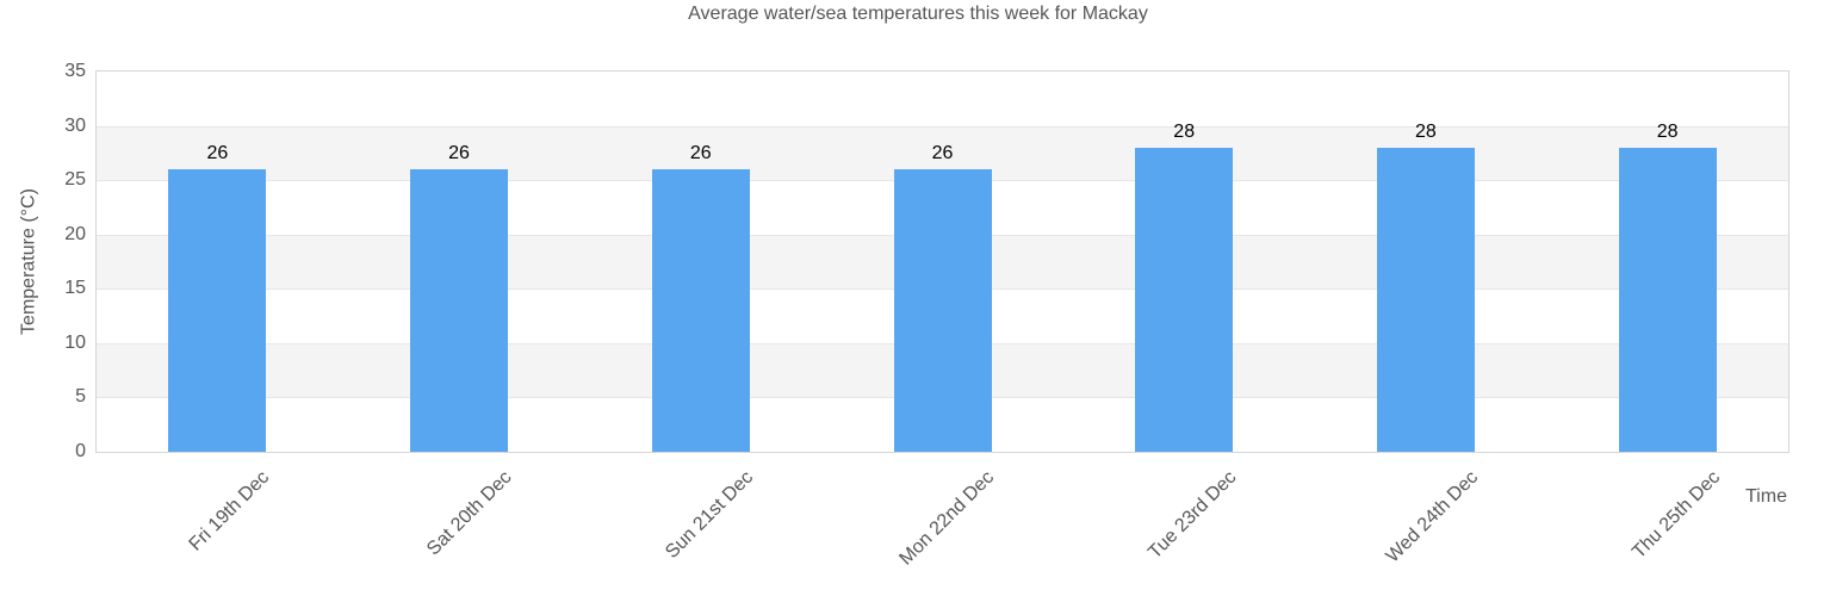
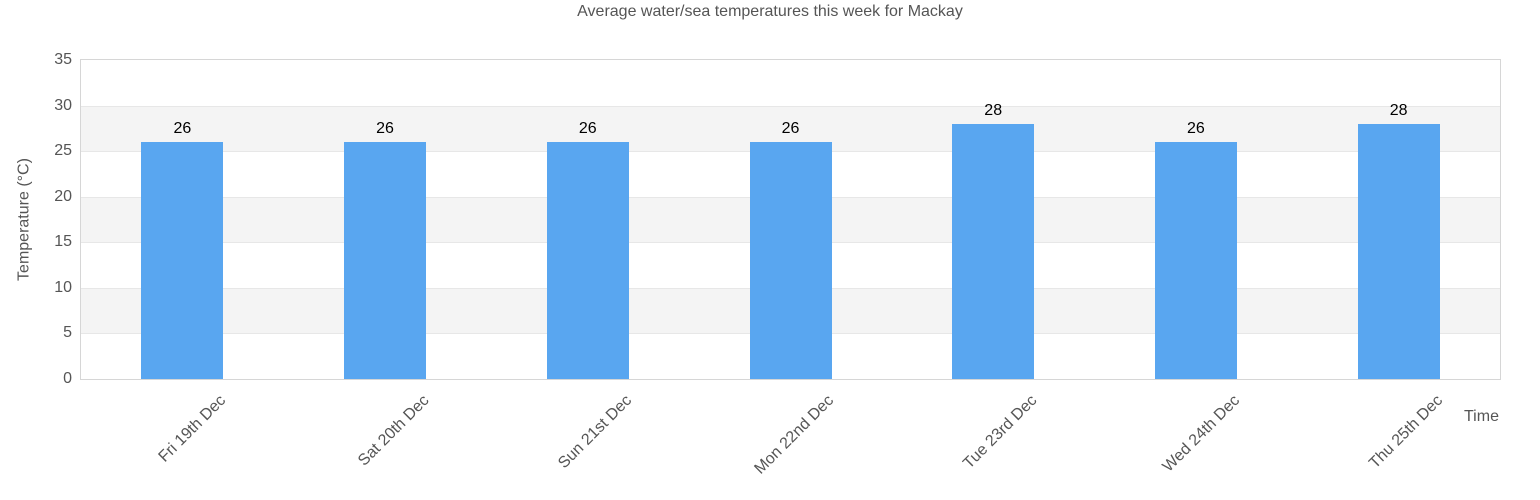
Wed 24th Dec: 28 -> 26
